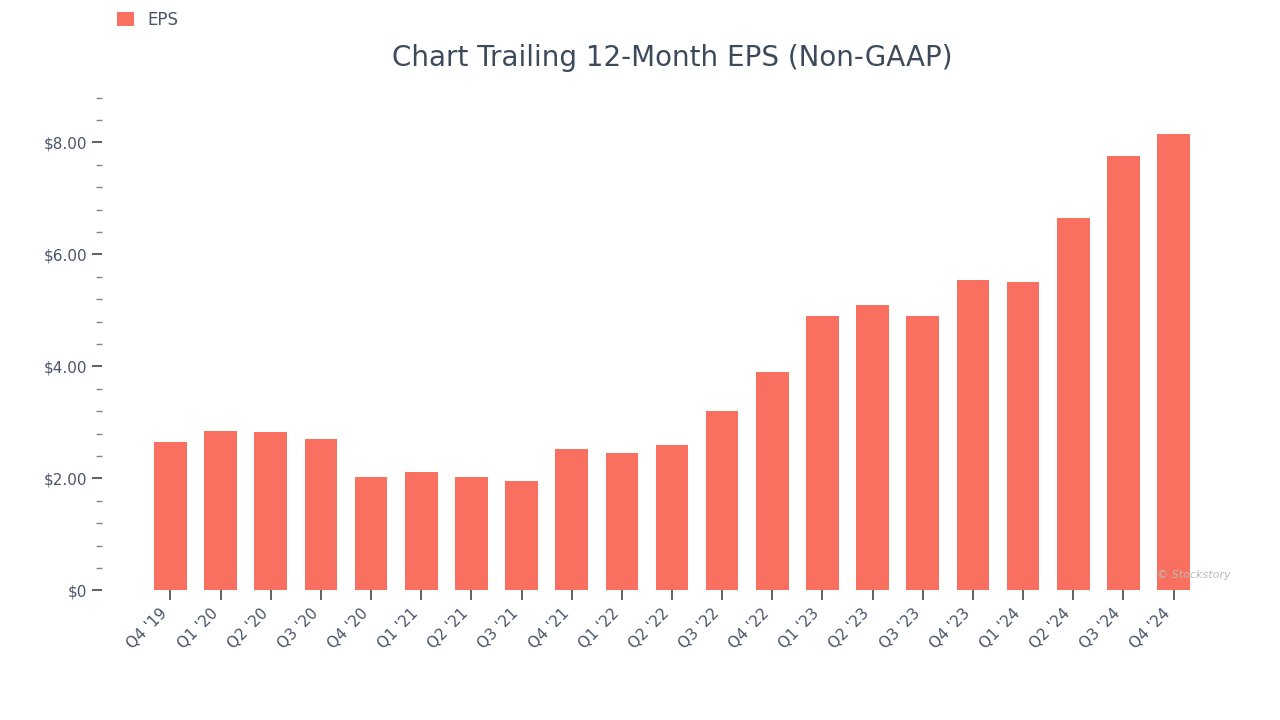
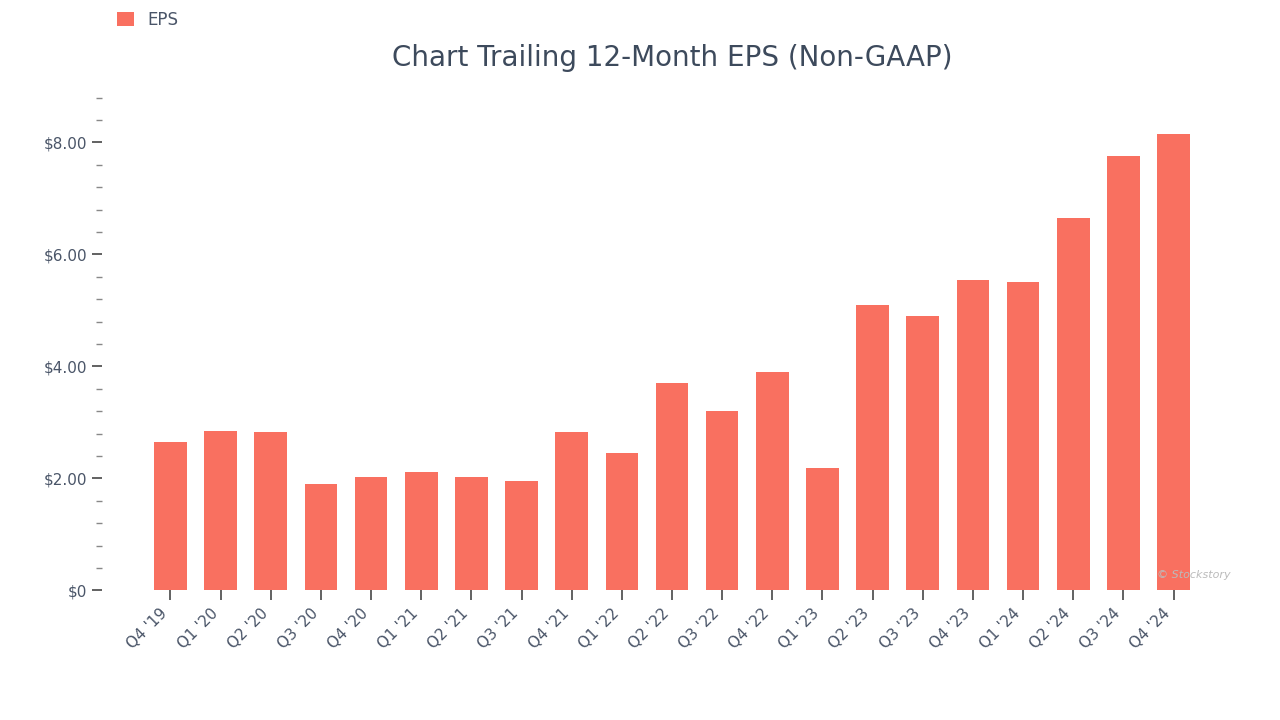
Q3 '20: $2.70 -> $1.90
Q4 '21: $2.52 -> $2.82
Q2 '22: $2.60 -> $3.70
Q1 '23: $4.90 -> $2.18
